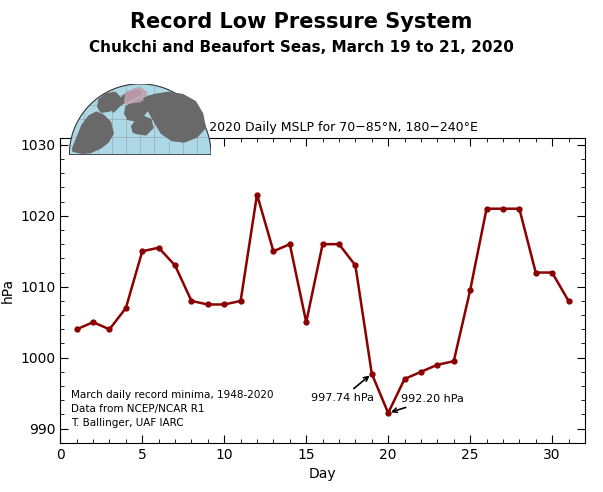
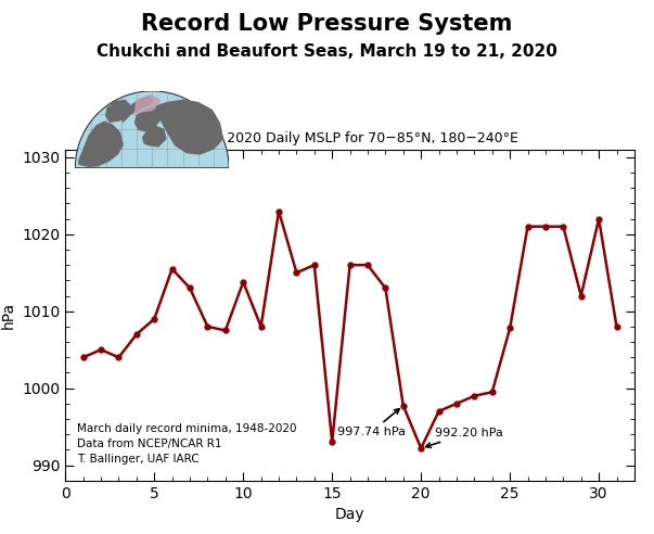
March 2020 Daily MSLP for 70−85°N, 180−240°E/5: 1015.0 -> 1009.0
March 2020 Daily MSLP for 70−85°N, 180−240°E/10: 1007.5 -> 1013.8
March 2020 Daily MSLP for 70−85°N, 180−240°E/15: 1005.0 -> 993.0
March 2020 Daily MSLP for 70−85°N, 180−240°E/25: 1009.5 -> 1007.8
March 2020 Daily MSLP for 70−85°N, 180−240°E/30: 1012.0 -> 1022.0
